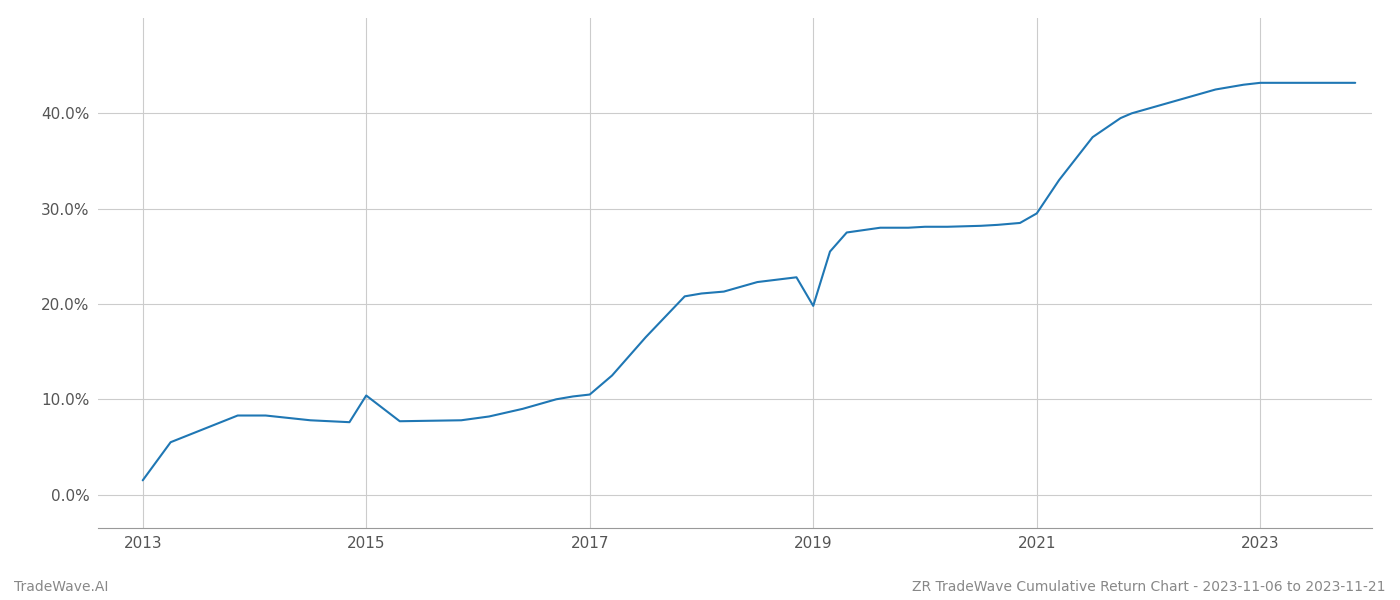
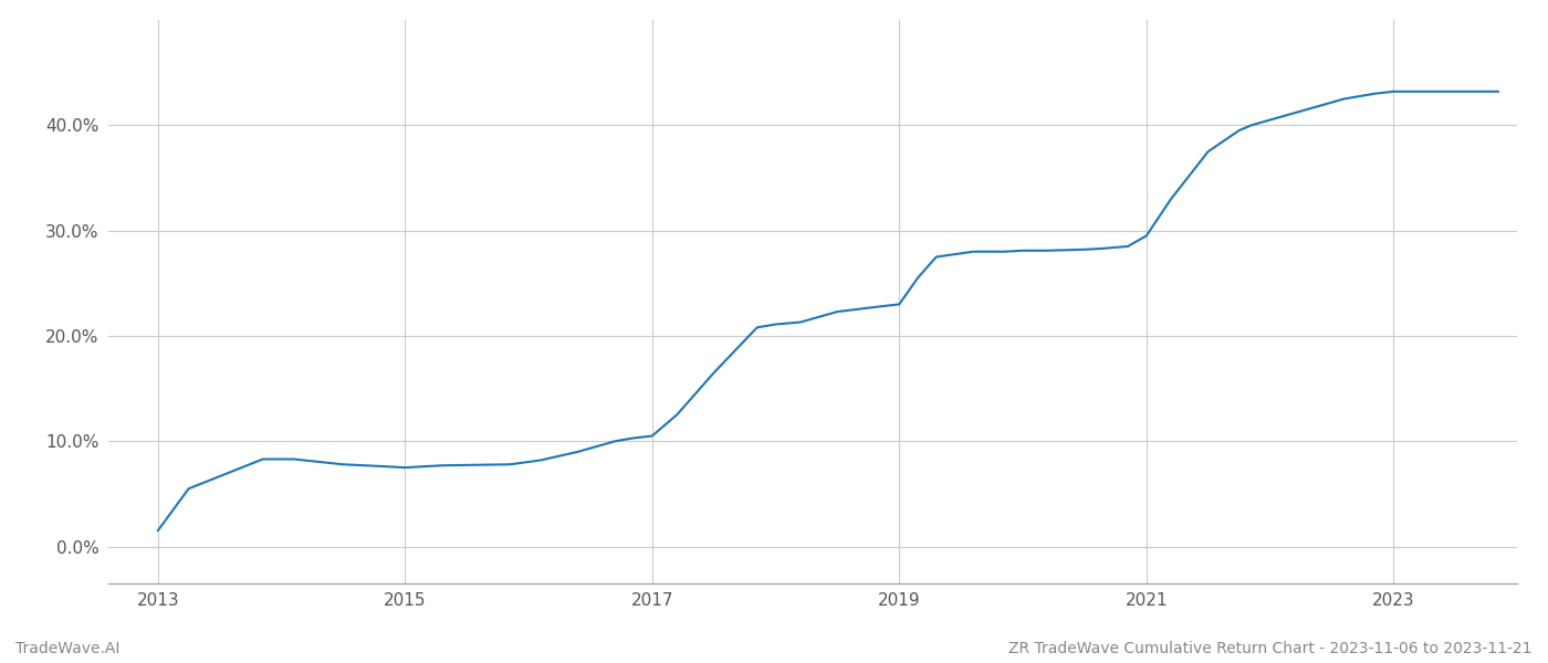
2015: 10.4% -> 7.5%
2019: 19.8% -> 23.0%
